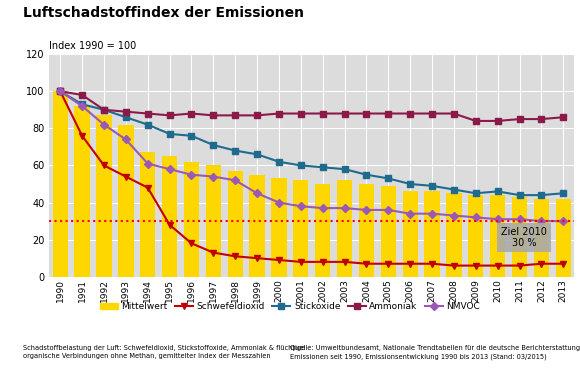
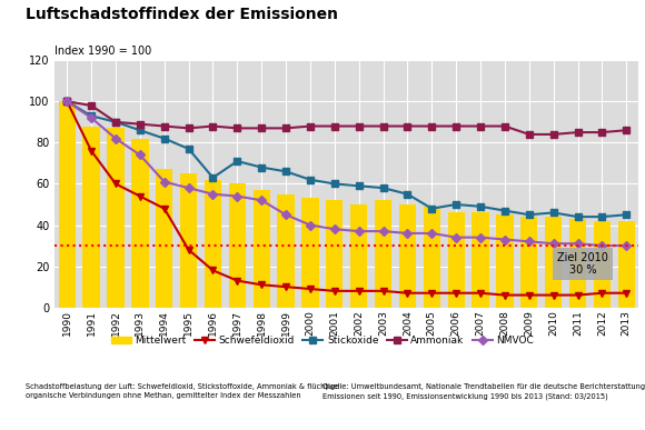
Mittelwert/1991: 92 -> 88
Stickoxide/1996: 76 -> 63
Stickoxide/2005: 53 -> 48
